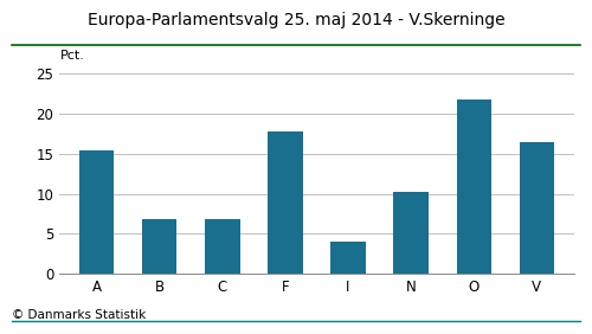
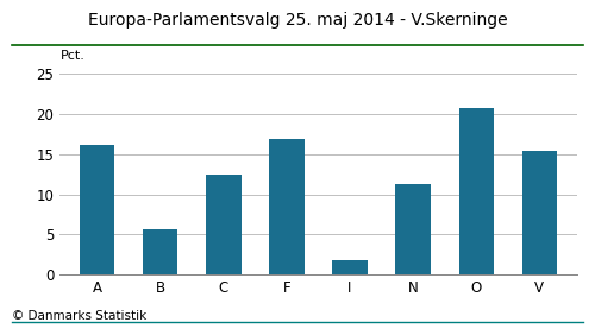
A: 15.4 -> 16.2
B: 6.8 -> 5.7
C: 6.8 -> 12.4
F: 17.8 -> 16.9
I: 4.0 -> 1.8
N: 10.2 -> 11.3
O: 21.8 -> 20.7
V: 16.4 -> 15.4
